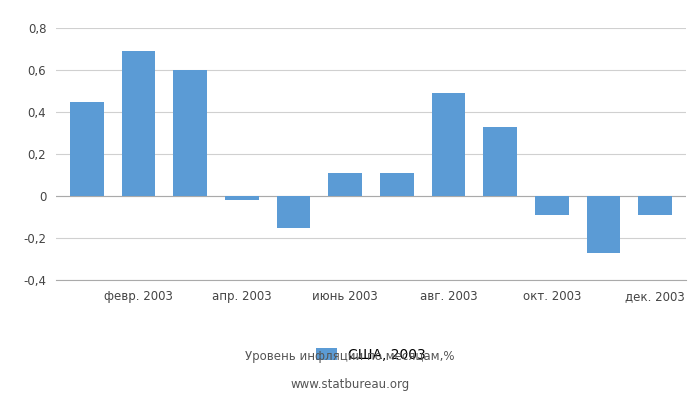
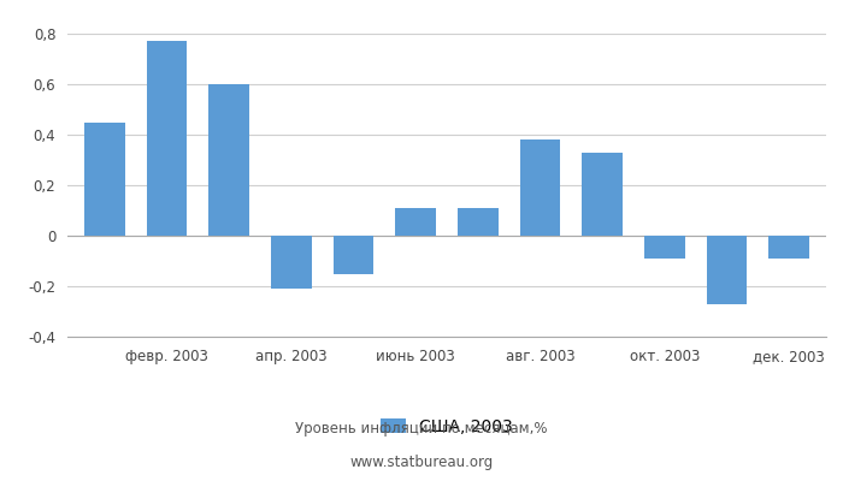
февр. 2003: 0,69 -> 0,77
апр. 2003: -0,02 -> -0,21
авг. 2003: 0,49 -> 0,38
